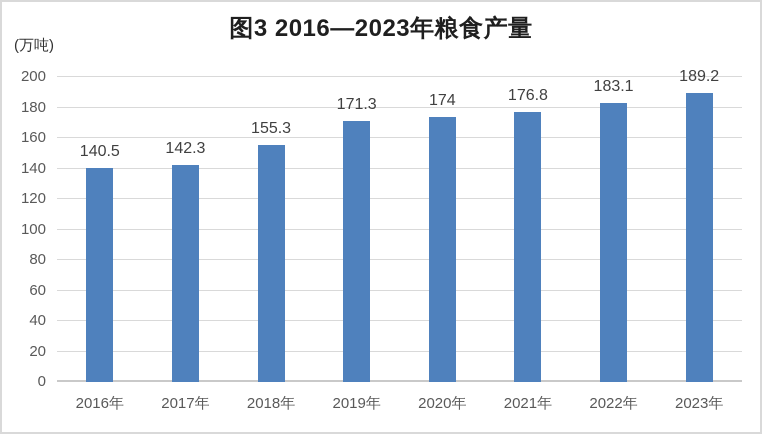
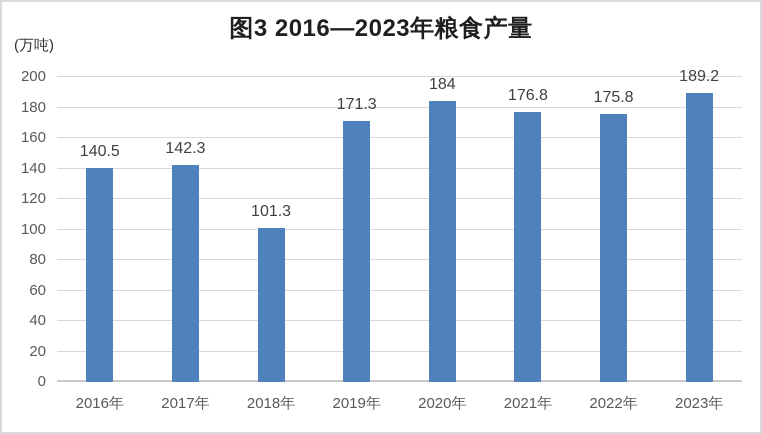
2018年: 155.3 -> 101.3
2020年: 174 -> 184
2022年: 183.1 -> 175.8
